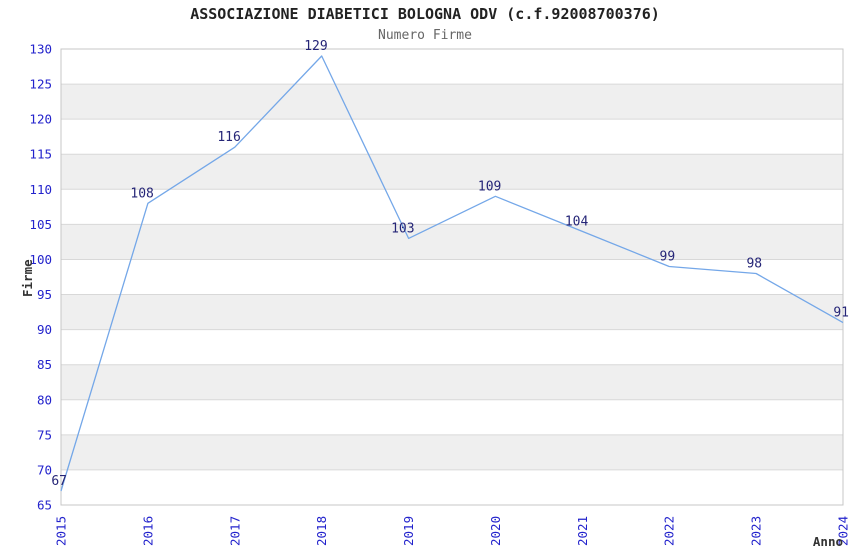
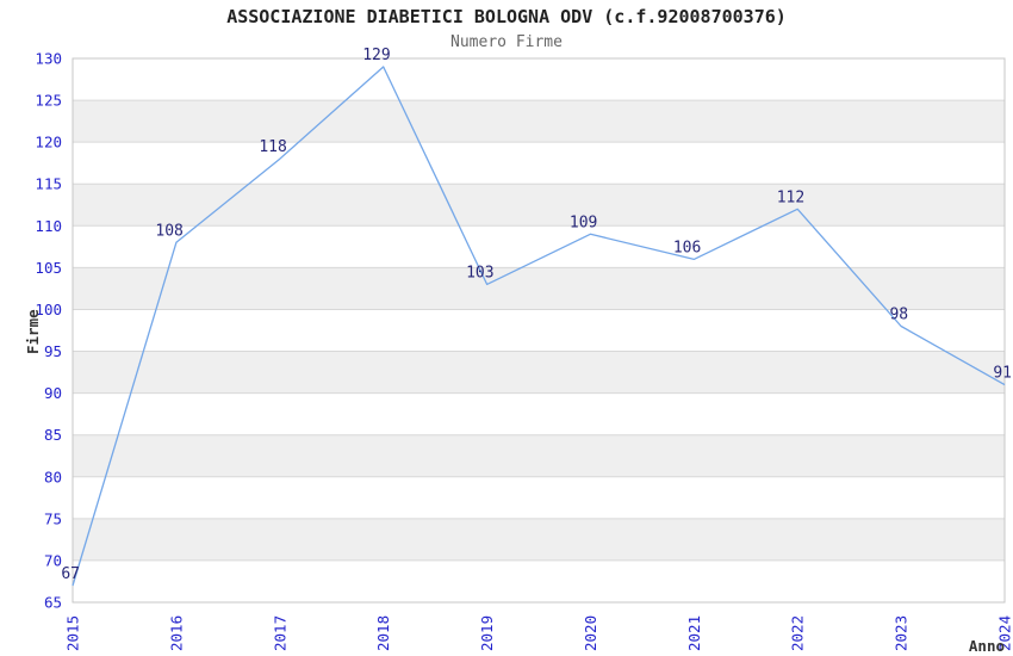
2017: 116 -> 118
2021: 104 -> 106
2022: 99 -> 112
